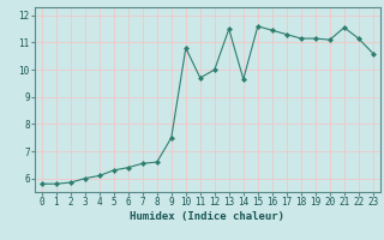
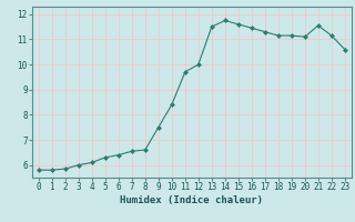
10: 10.80 -> 8.40
14: 9.65 -> 11.75
